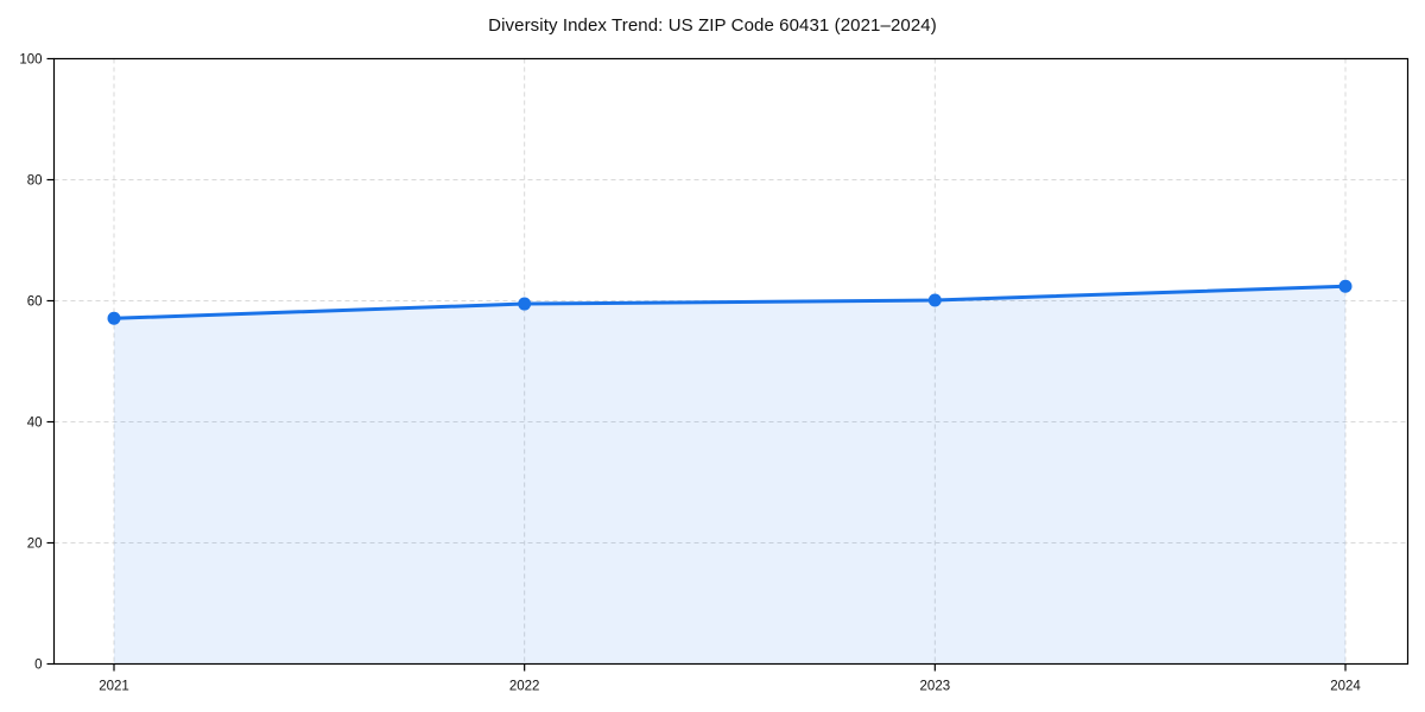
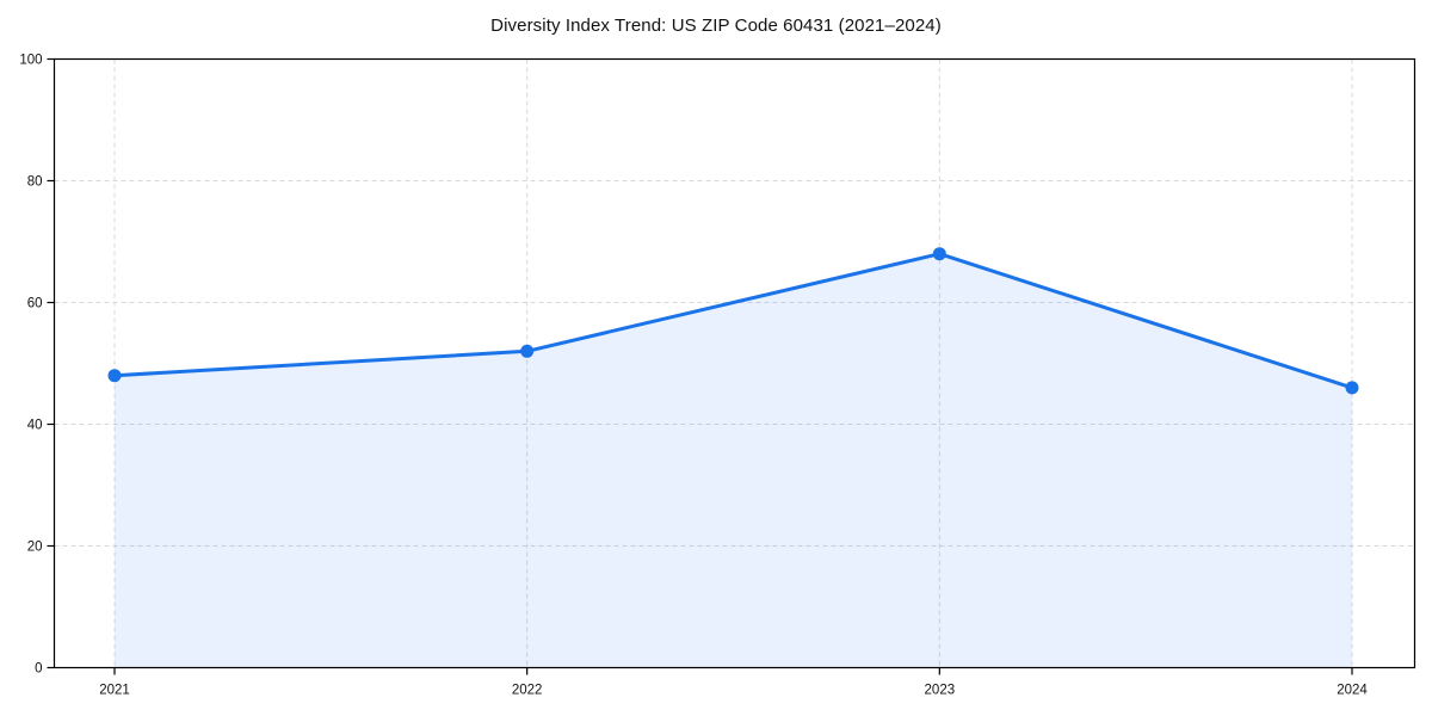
2021: 57 -> 48
2022: 60 -> 52
2023: 60 -> 68
2024: 62 -> 46
